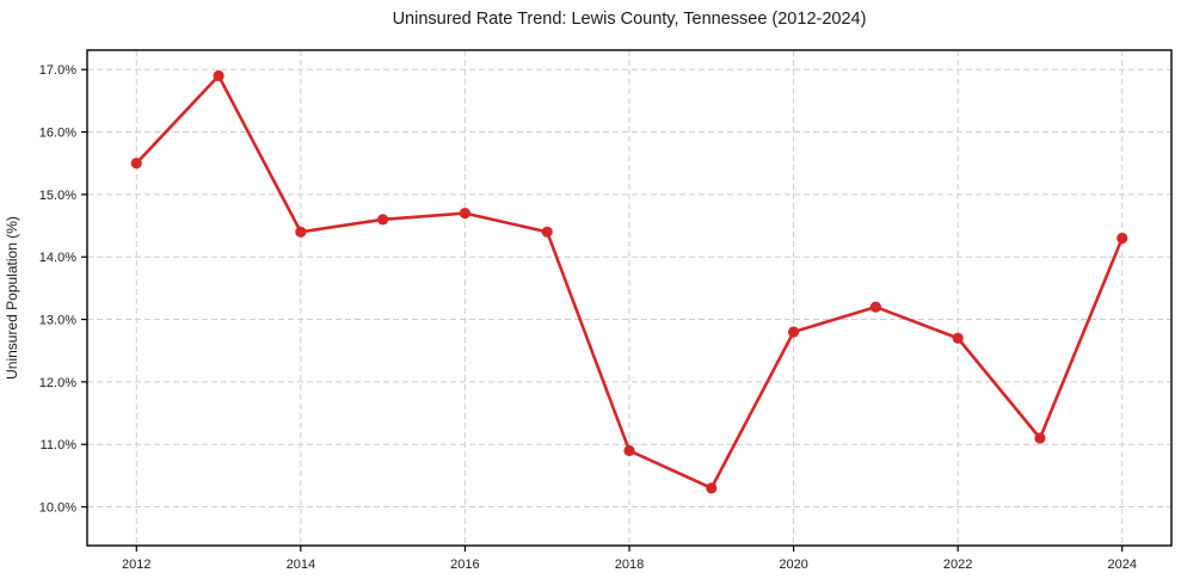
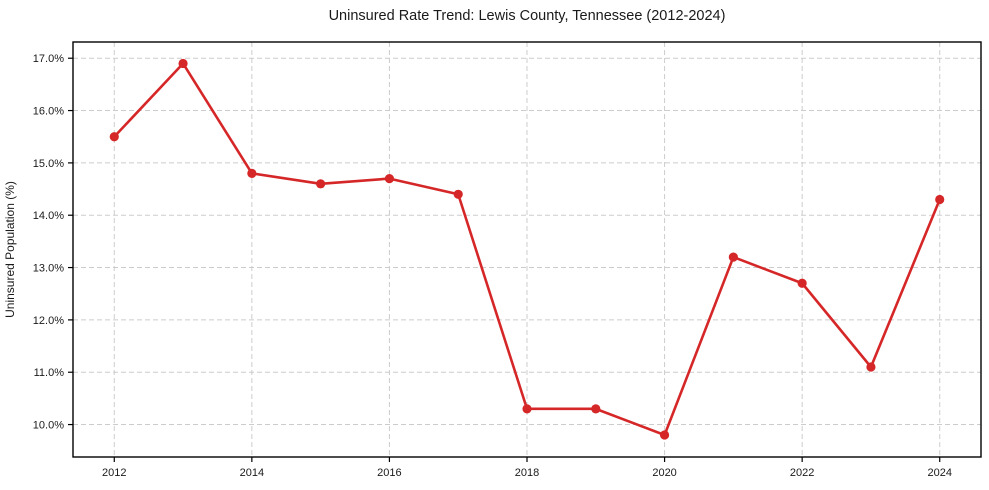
2014: 14.4% -> 14.8%
2018: 10.9% -> 10.3%
2020: 12.8% -> 9.8%
